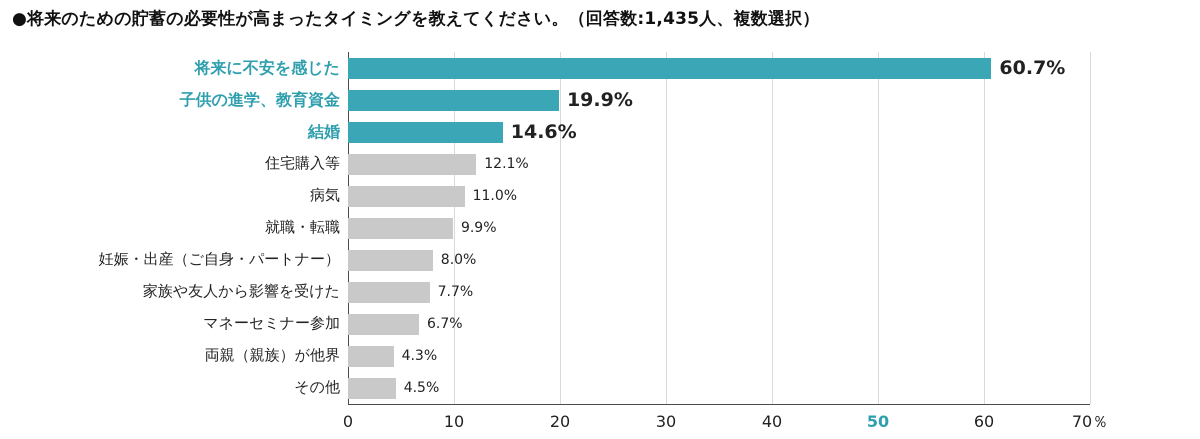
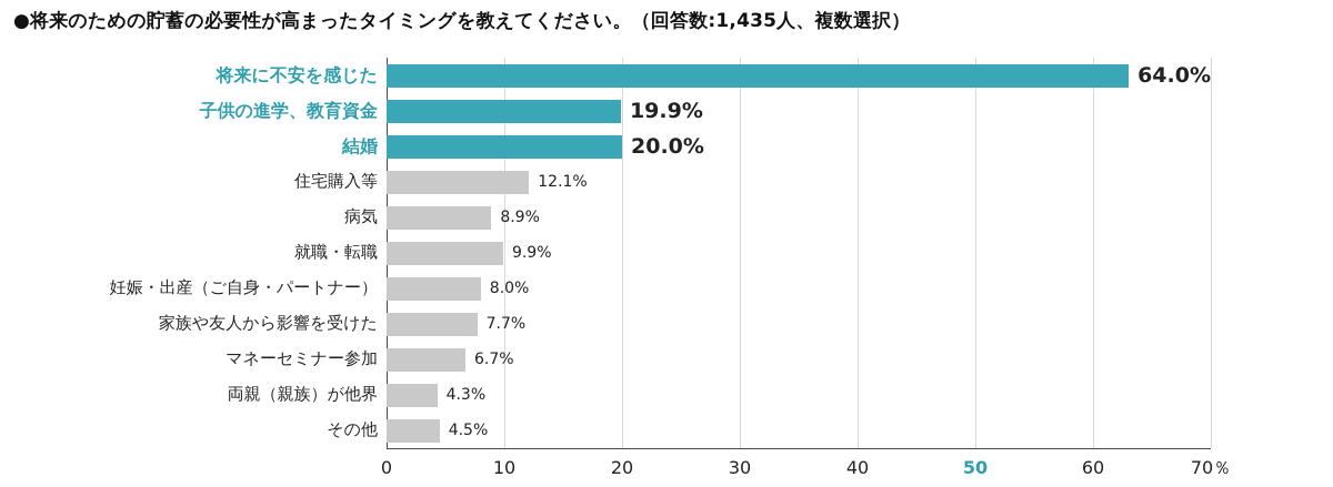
将来に不安を感じた: 60.7% -> 64.0%
結婚: 14.6% -> 20.0%
病気: 11.0% -> 8.9%
